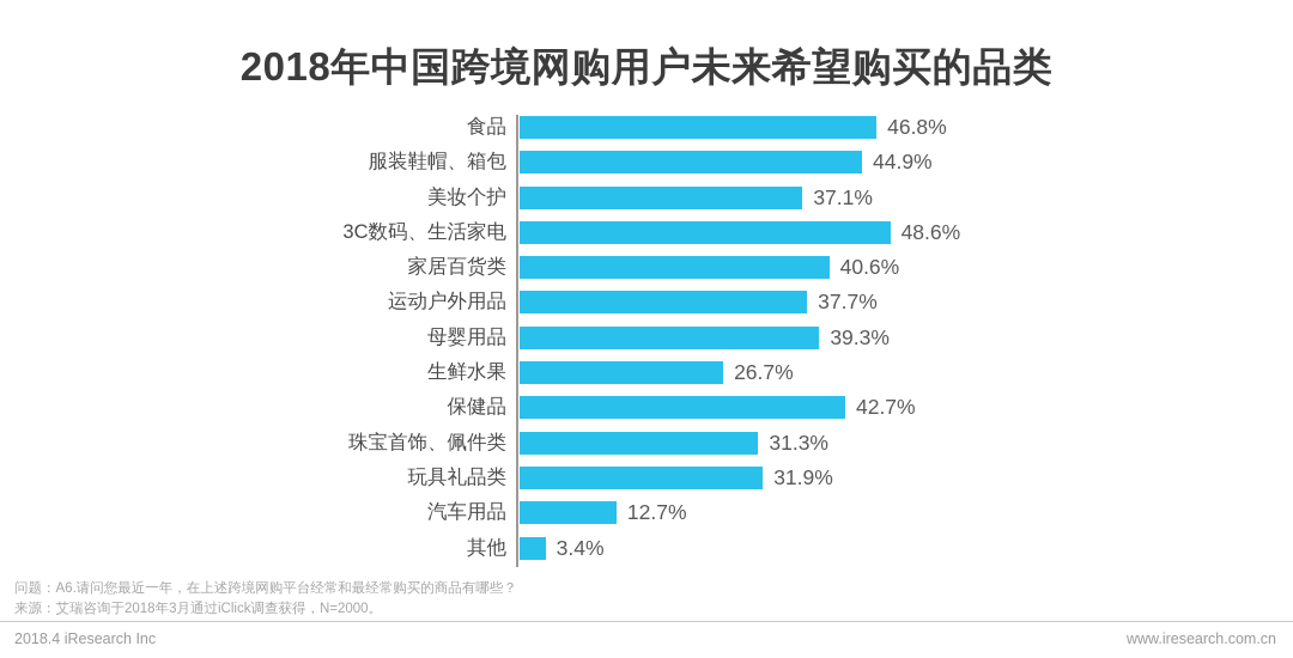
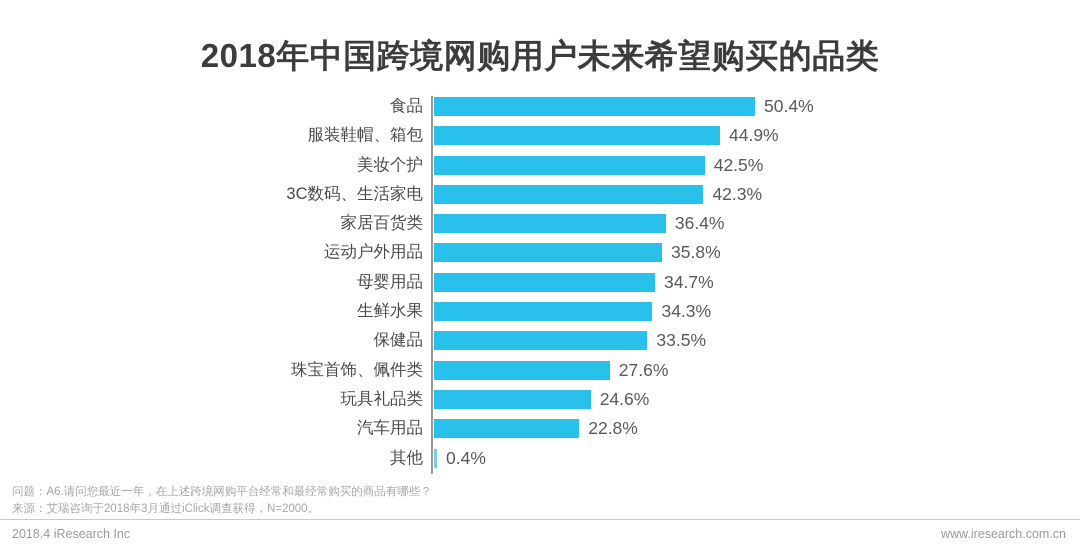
食品: 46.8% -> 50.4%
美妆个护: 37.1% -> 42.5%
3C数码、生活家电: 48.6% -> 42.3%
家居百货类: 40.6% -> 36.4%
运动户外用品: 37.7% -> 35.8%
母婴用品: 39.3% -> 34.7%
生鲜水果: 26.7% -> 34.3%
保健品: 42.7% -> 33.5%
珠宝首饰、佩件类: 31.3% -> 27.6%
玩具礼品类: 31.9% -> 24.6%
汽车用品: 12.7% -> 22.8%
其他: 3.4% -> 0.4%
